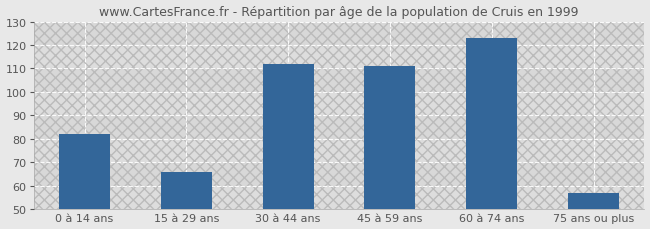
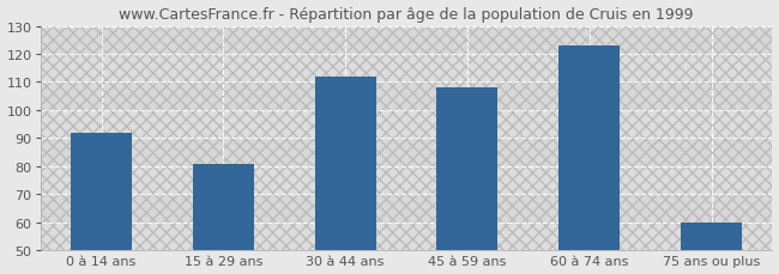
0 à 14 ans: 82 -> 92
15 à 29 ans: 66 -> 81
45 à 59 ans: 111 -> 108
75 ans ou plus: 57 -> 60
